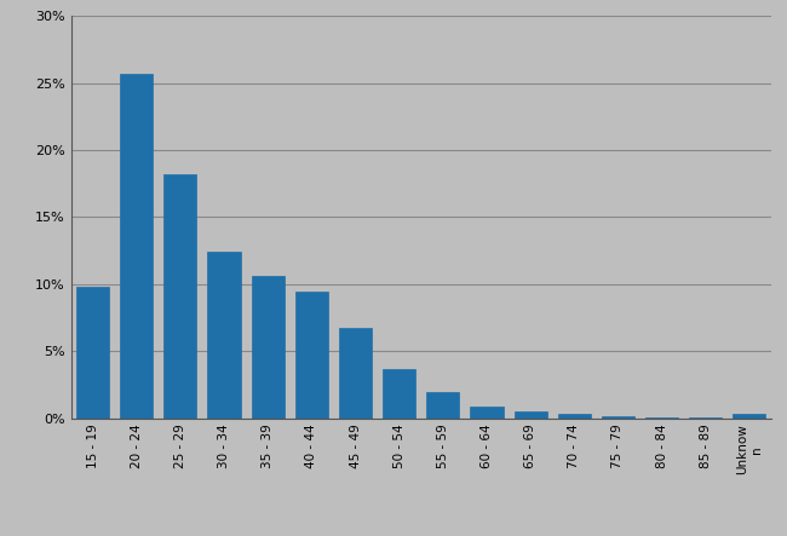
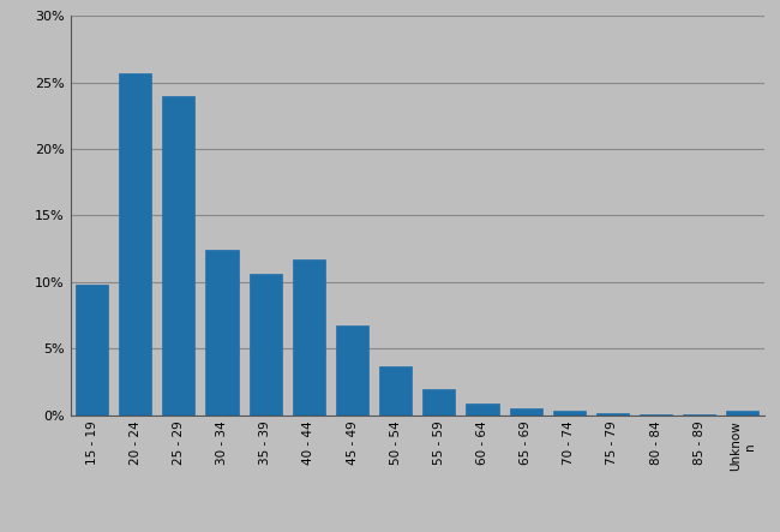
25 - 29: 18.2% -> 24.0%
40 - 44: 9.4% -> 11.7%
